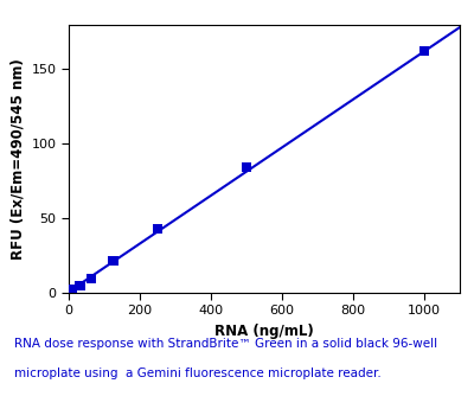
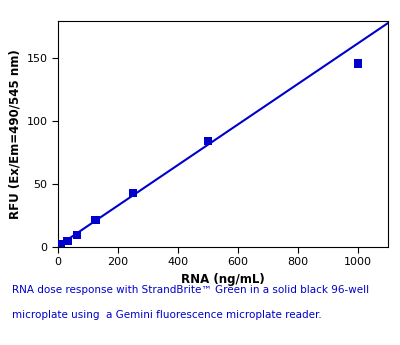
1000: 162 -> 146
